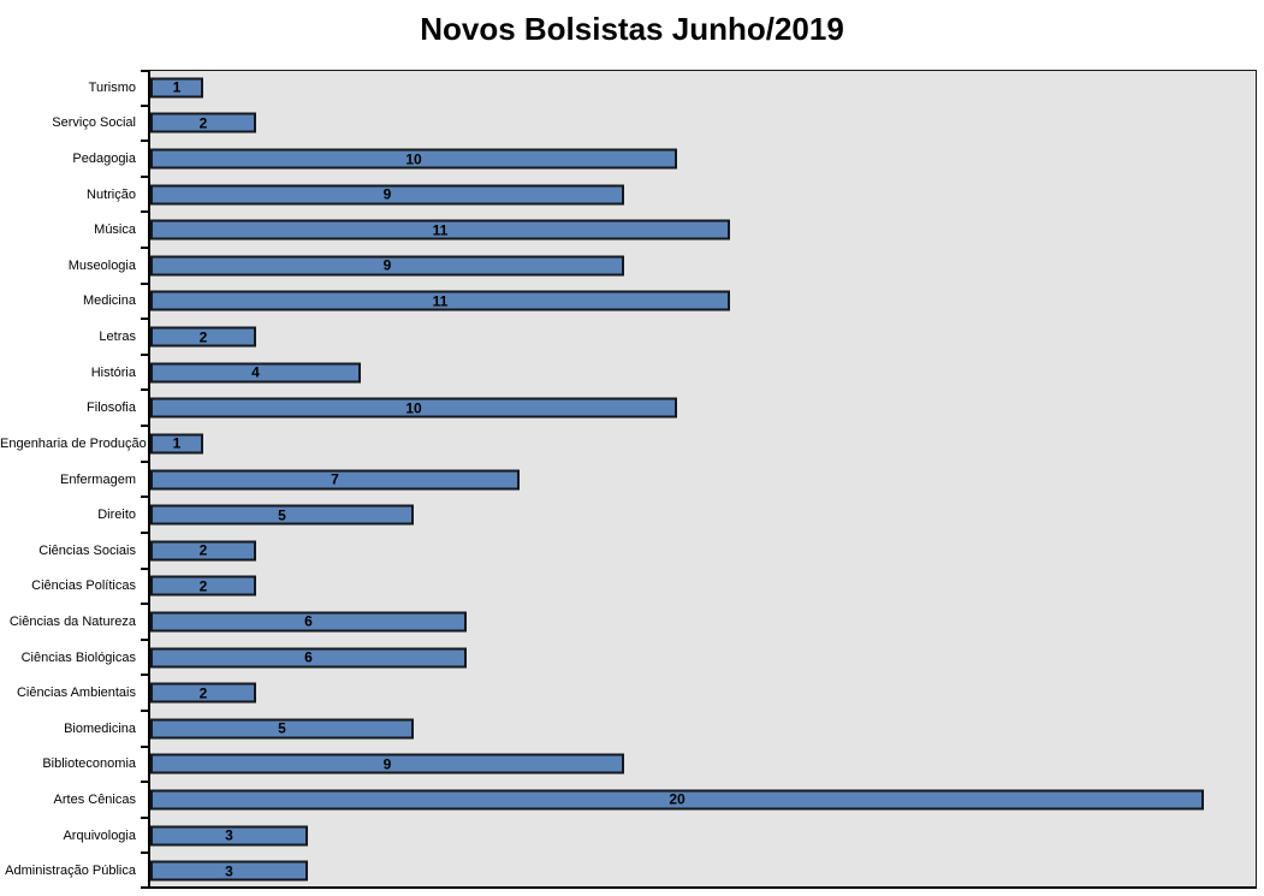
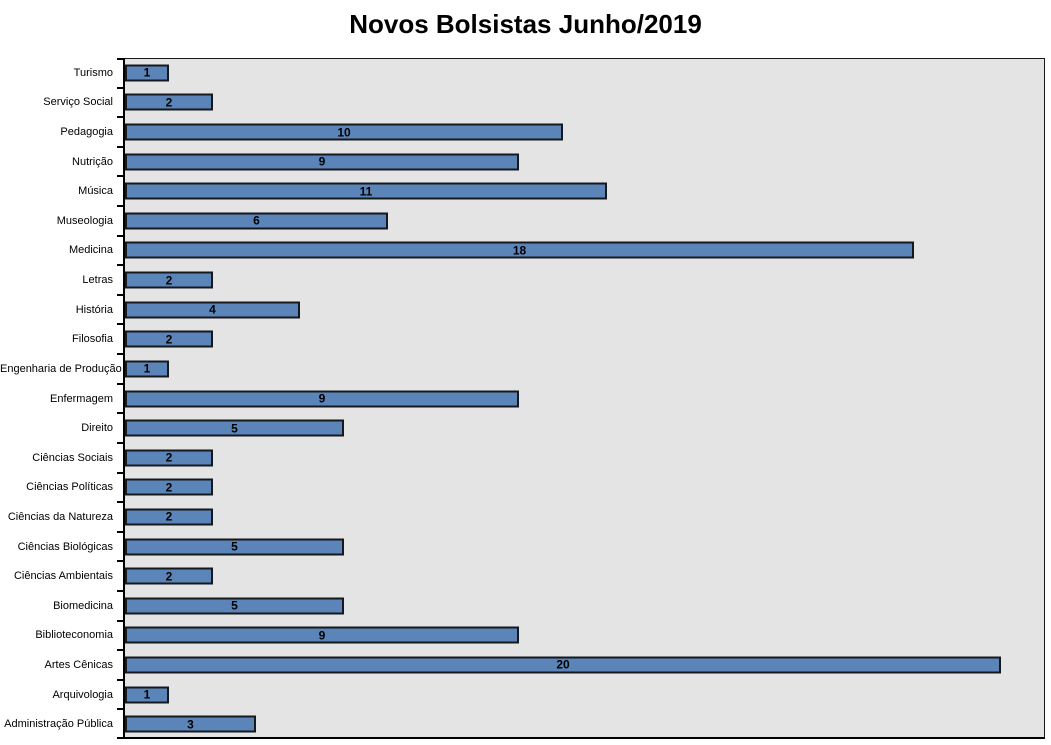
Museologia: 9 -> 6
Medicina: 11 -> 18
Filosofia: 10 -> 2
Enfermagem: 7 -> 9
Ciências da Natureza: 6 -> 2
Ciências Biológicas: 6 -> 5
Arquivologia: 3 -> 1
